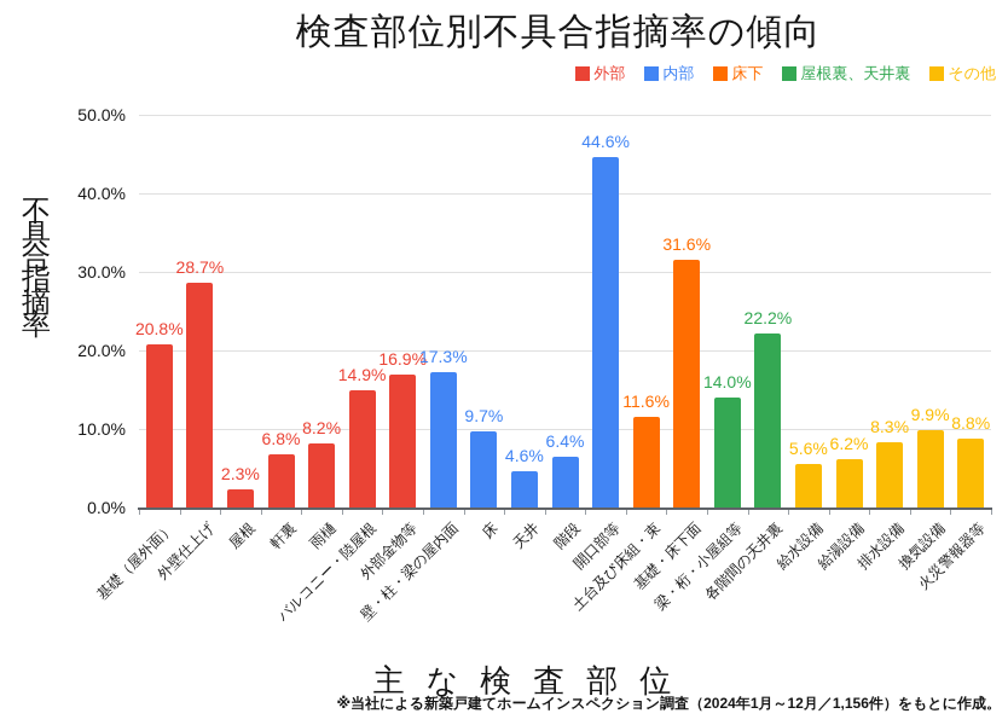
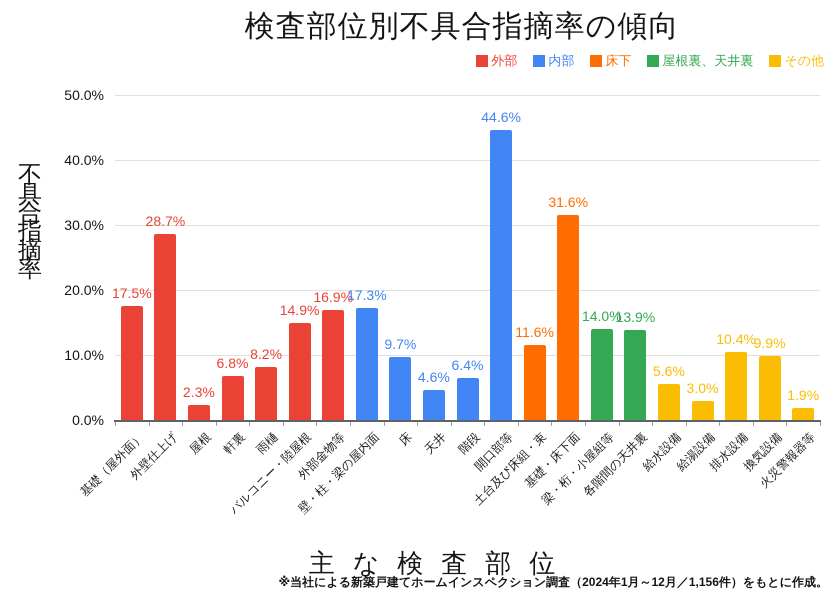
基礎（屋外面）: 20.8% -> 17.5%
各階間の天井裏: 22.2% -> 13.9%
給湯設備: 6.2% -> 3.0%
排水設備: 8.3% -> 10.4%
火災警報器等: 8.8% -> 1.9%
